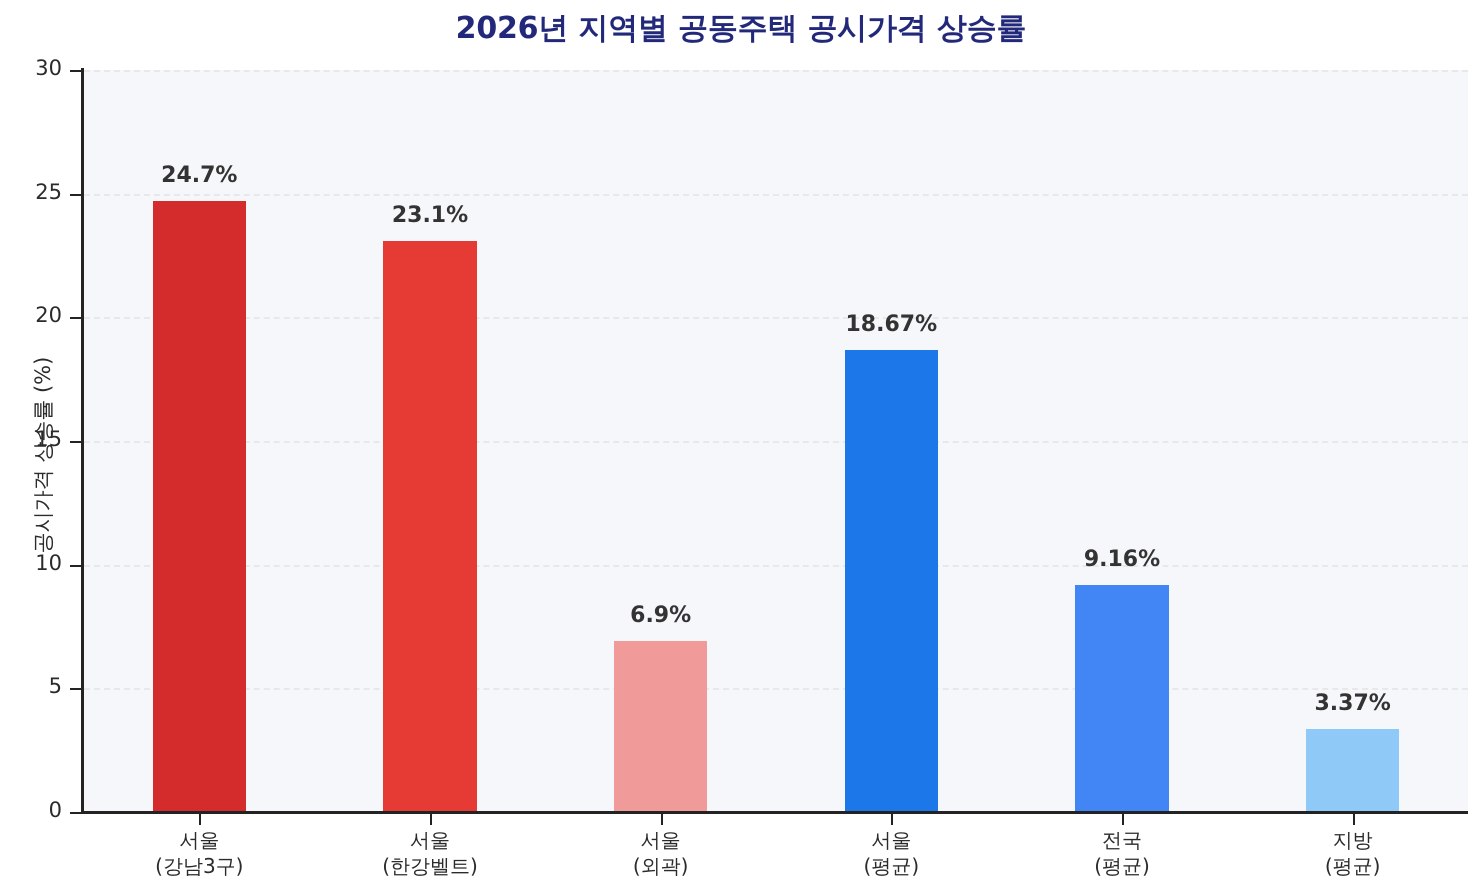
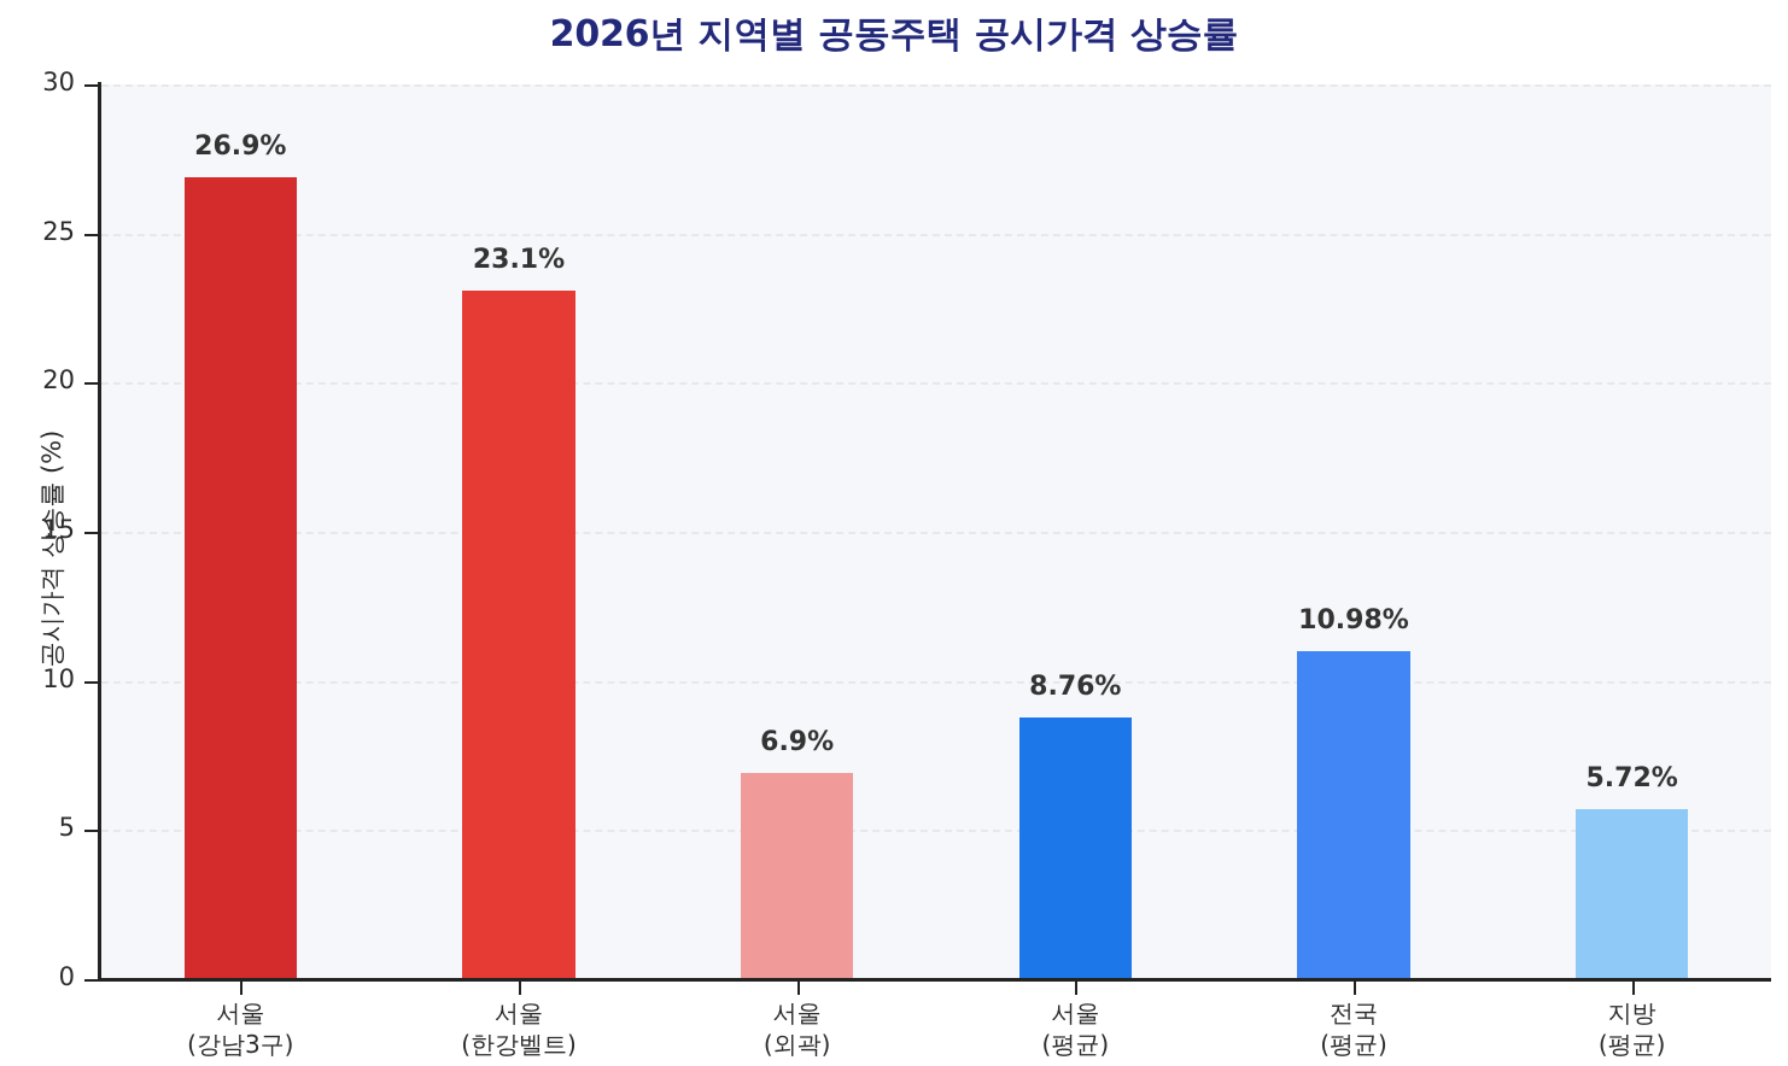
서울 (강남3구): 24.7% -> 26.9%
서울 (평균): 18.67% -> 8.76%
전국 (평균): 9.16% -> 10.98%
지방 (평균): 3.37% -> 5.72%
